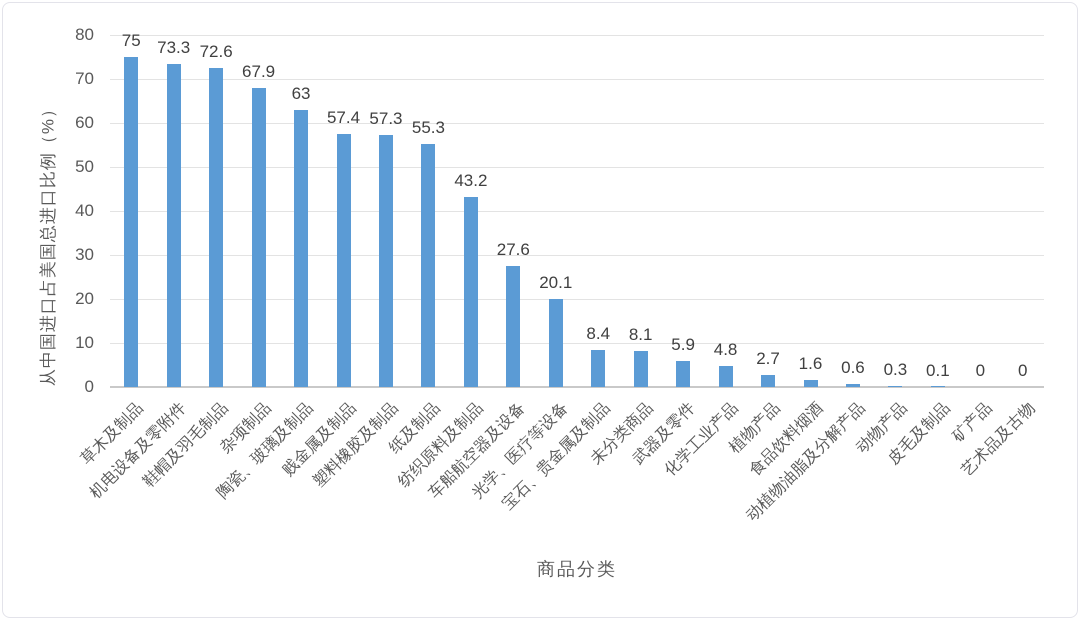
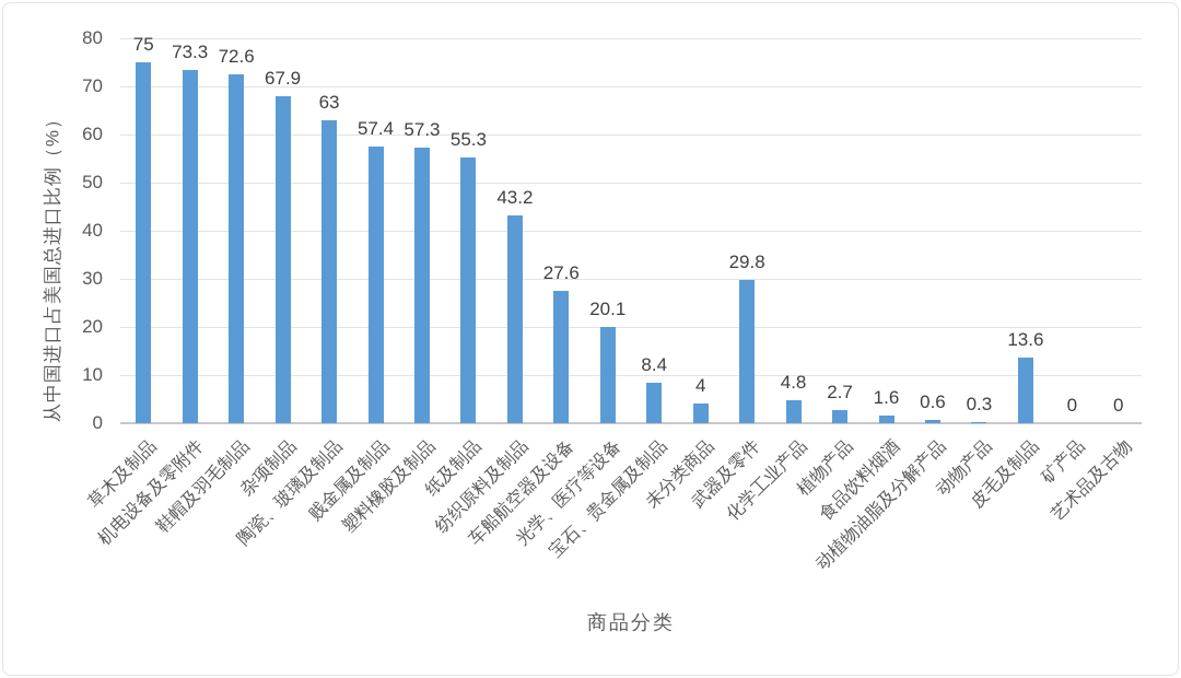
未分类商品: 8.1 -> 4
武器及零件: 5.9 -> 29.8
皮毛及制品: 0.1 -> 13.6
